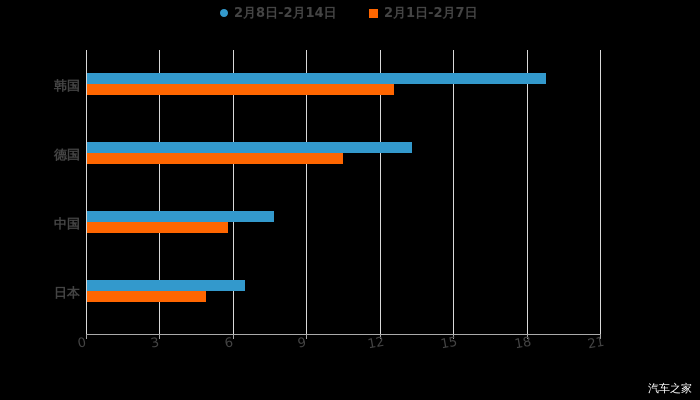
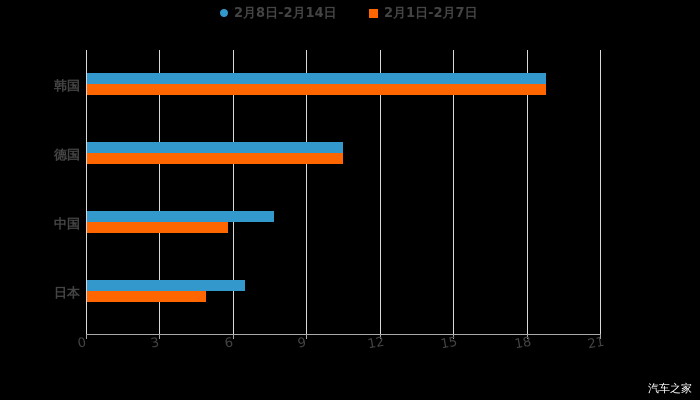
2月1日-2月7日/韩国: 12.6 -> 18.8
2月8日-2月14日/德国: 13.3 -> 10.5
